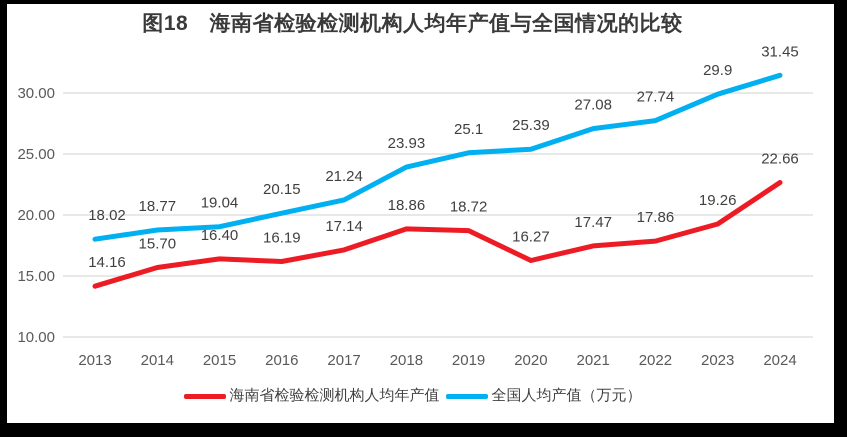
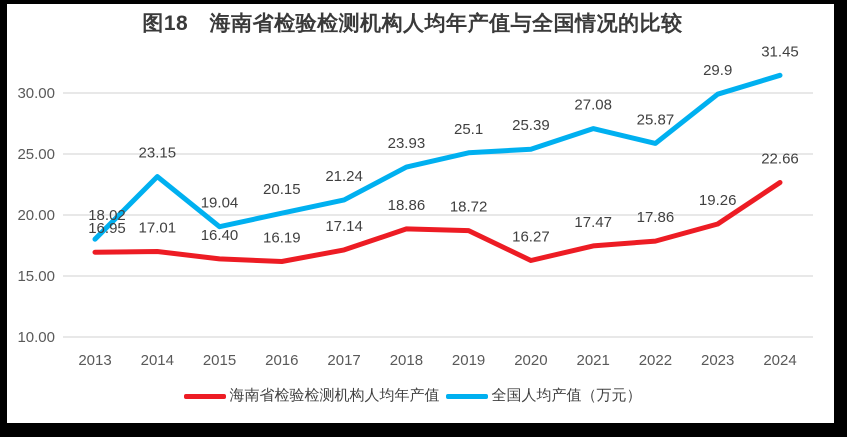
海南省检验检测机构人均年产值/2013: 14.16 -> 16.95
海南省检验检测机构人均年产值/2014: 15.70 -> 17.01
全国人均产值（万元）/2014: 18.77 -> 23.15
全国人均产值（万元）/2022: 27.74 -> 25.87
